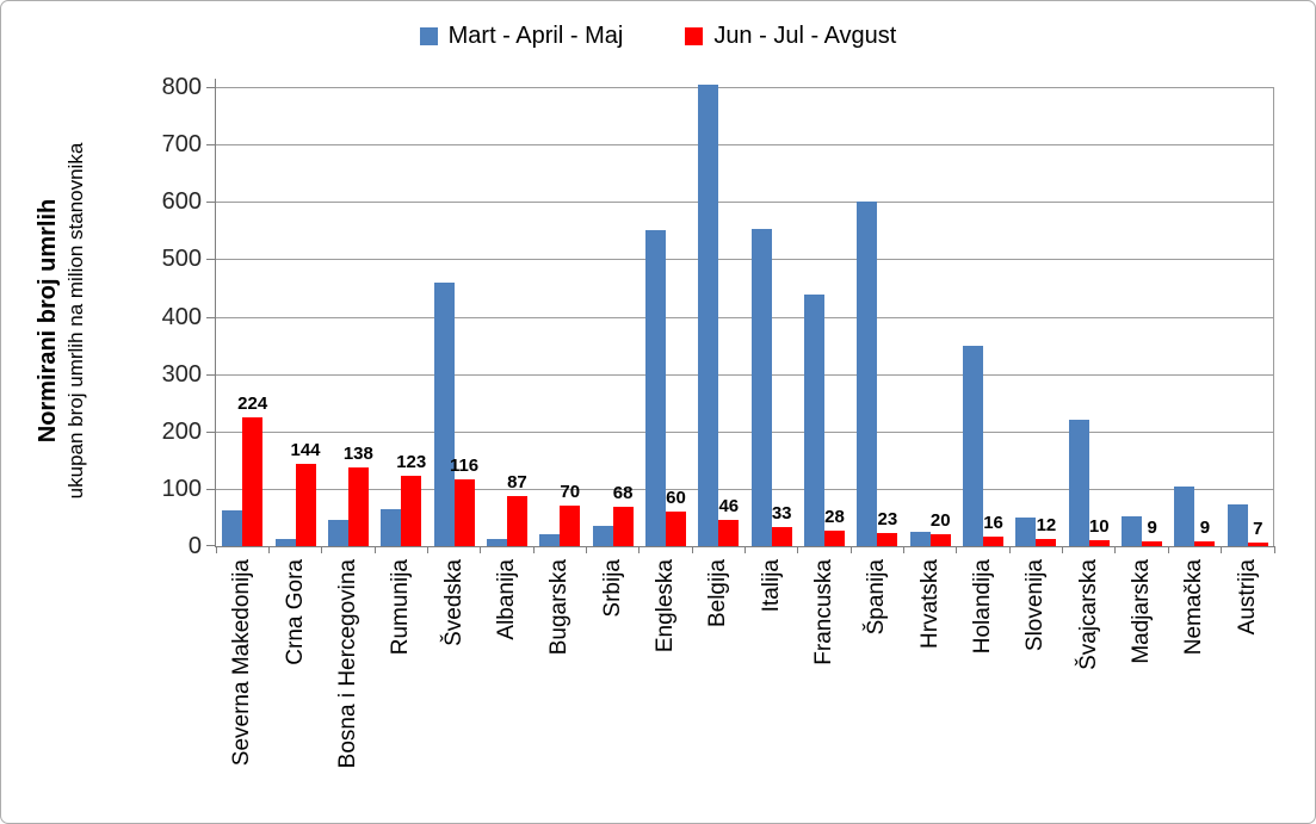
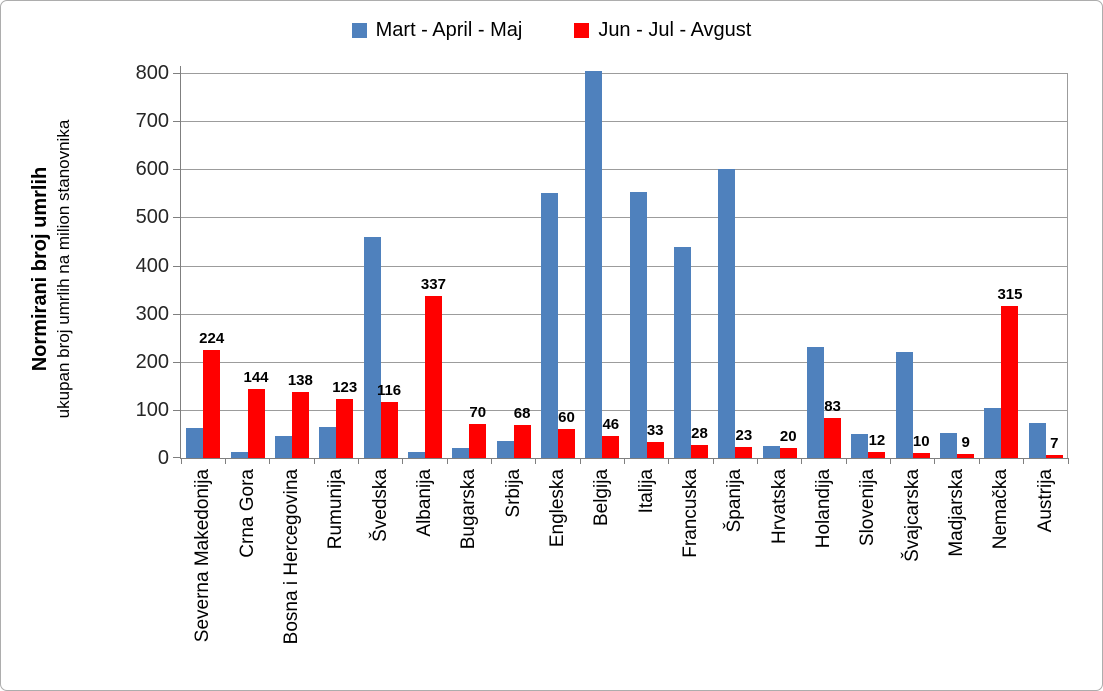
Jun - Jul - Avgust/Albanija: 87 -> 337
Mart - April - Maj/Holandija: 350 -> 230
Jun - Jul - Avgust/Holandija: 16 -> 83
Jun - Jul - Avgust/Nemačka: 9 -> 315
